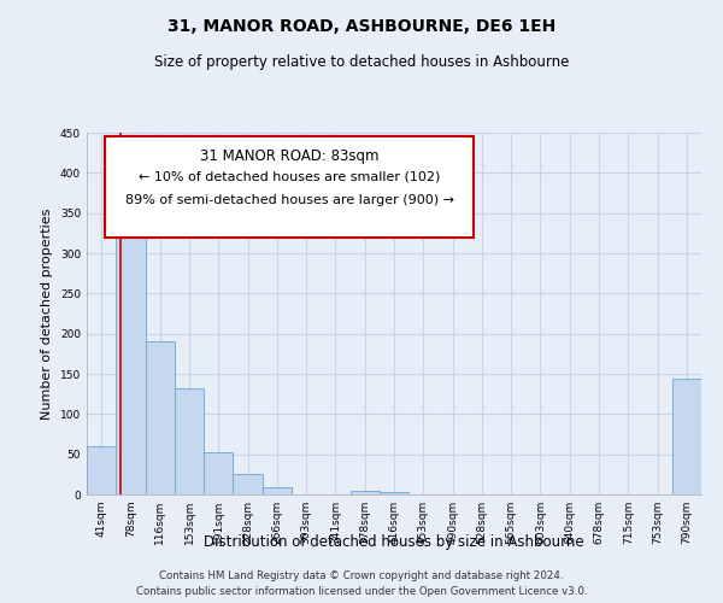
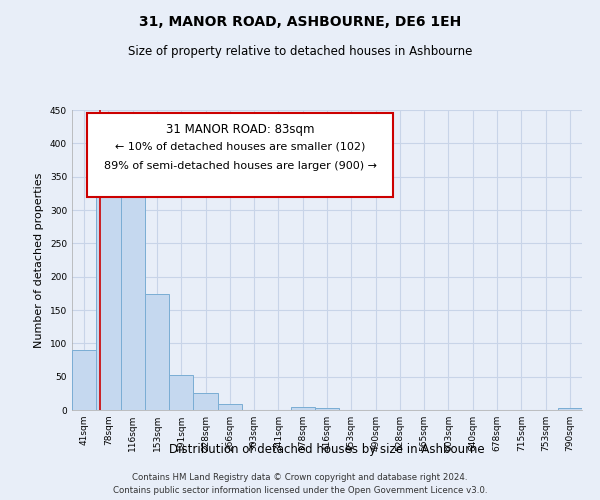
41sqm: 60 -> 90
116sqm: 190 -> 321
153sqm: 132 -> 174
790sqm: 144 -> 3
